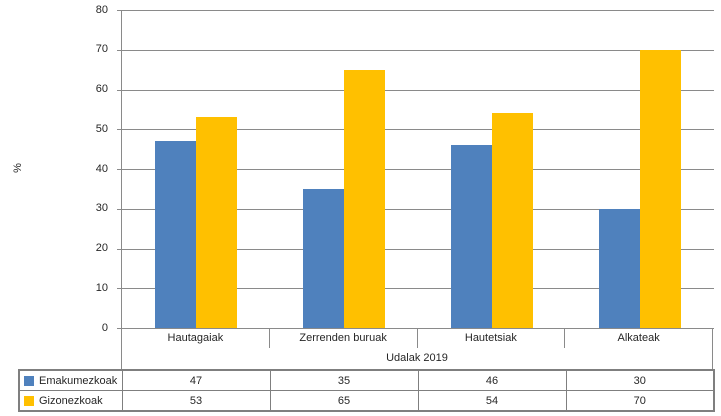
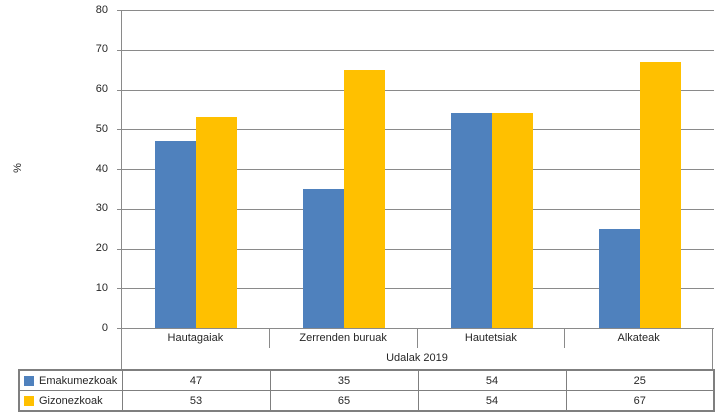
Emakumezkoak/Hautetsiak: 46 -> 54
Emakumezkoak/Alkateak: 30 -> 25
Gizonezkoak/Alkateak: 70 -> 67
